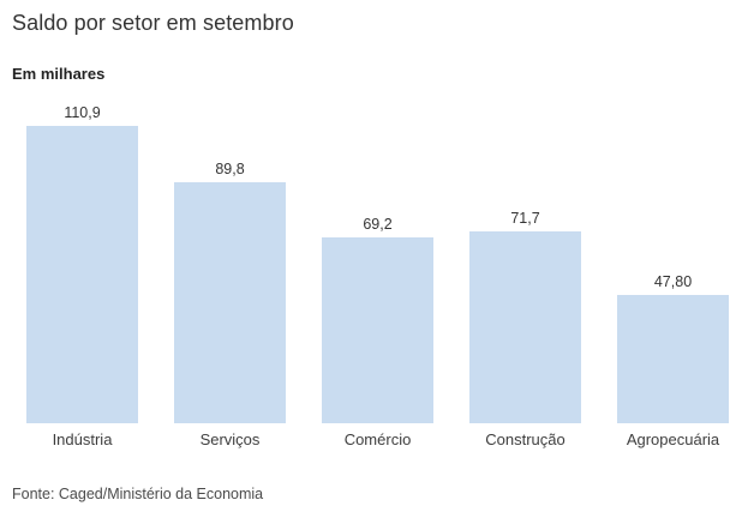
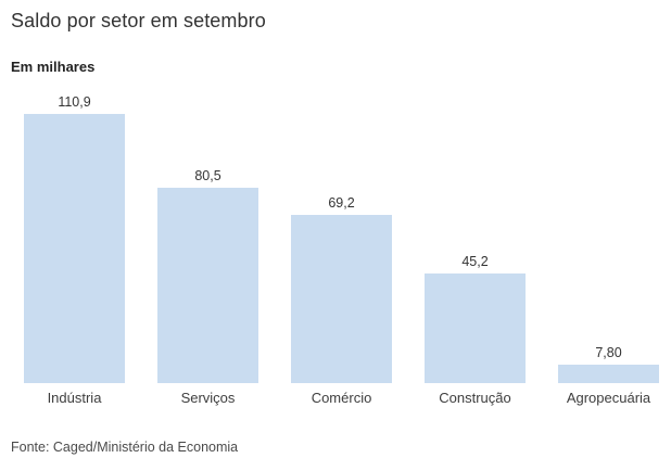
Serviços: 89,8 -> 80,5
Construção: 71,7 -> 45,2
Agropecuária: 47,80 -> 7,80
